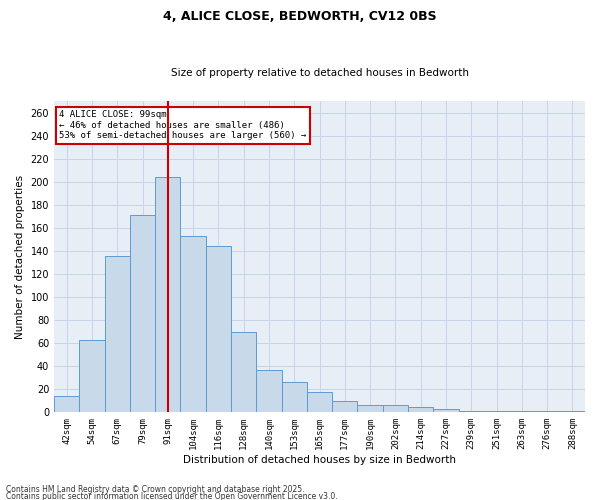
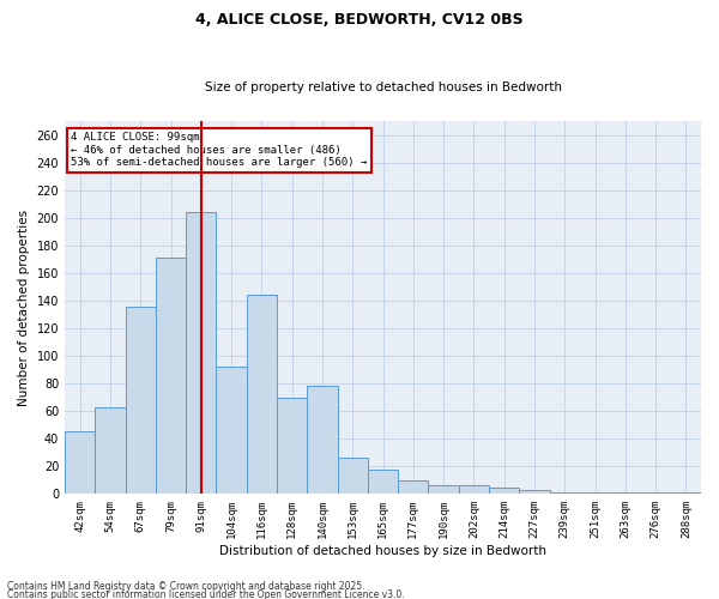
42sqm: 14 -> 45
104sqm: 153 -> 92
140sqm: 37 -> 78
